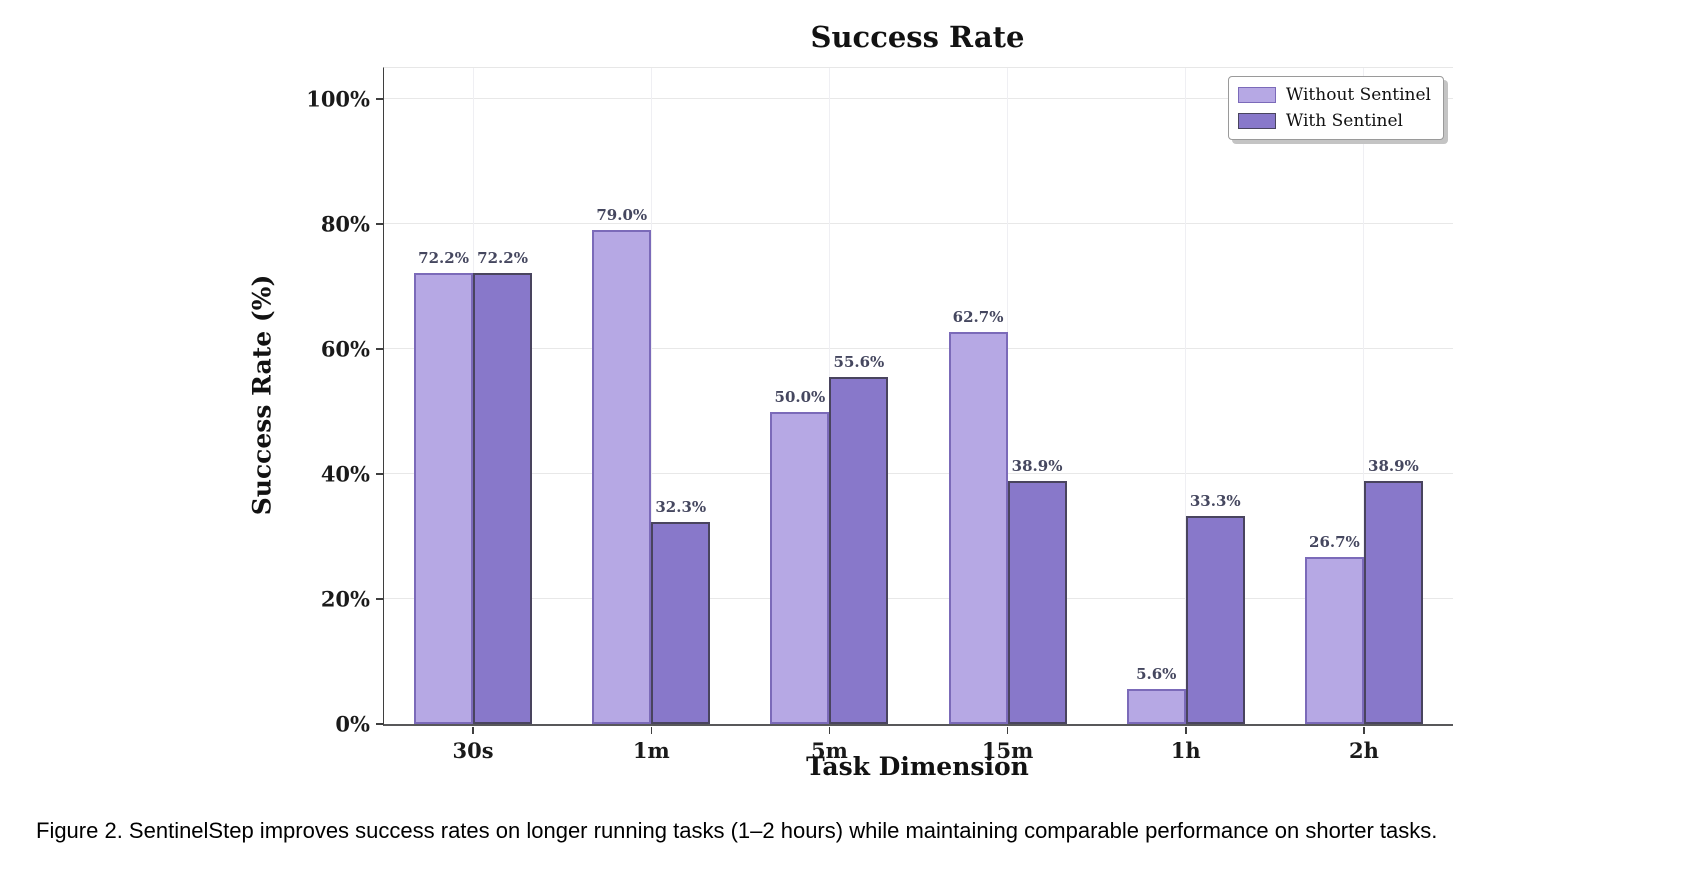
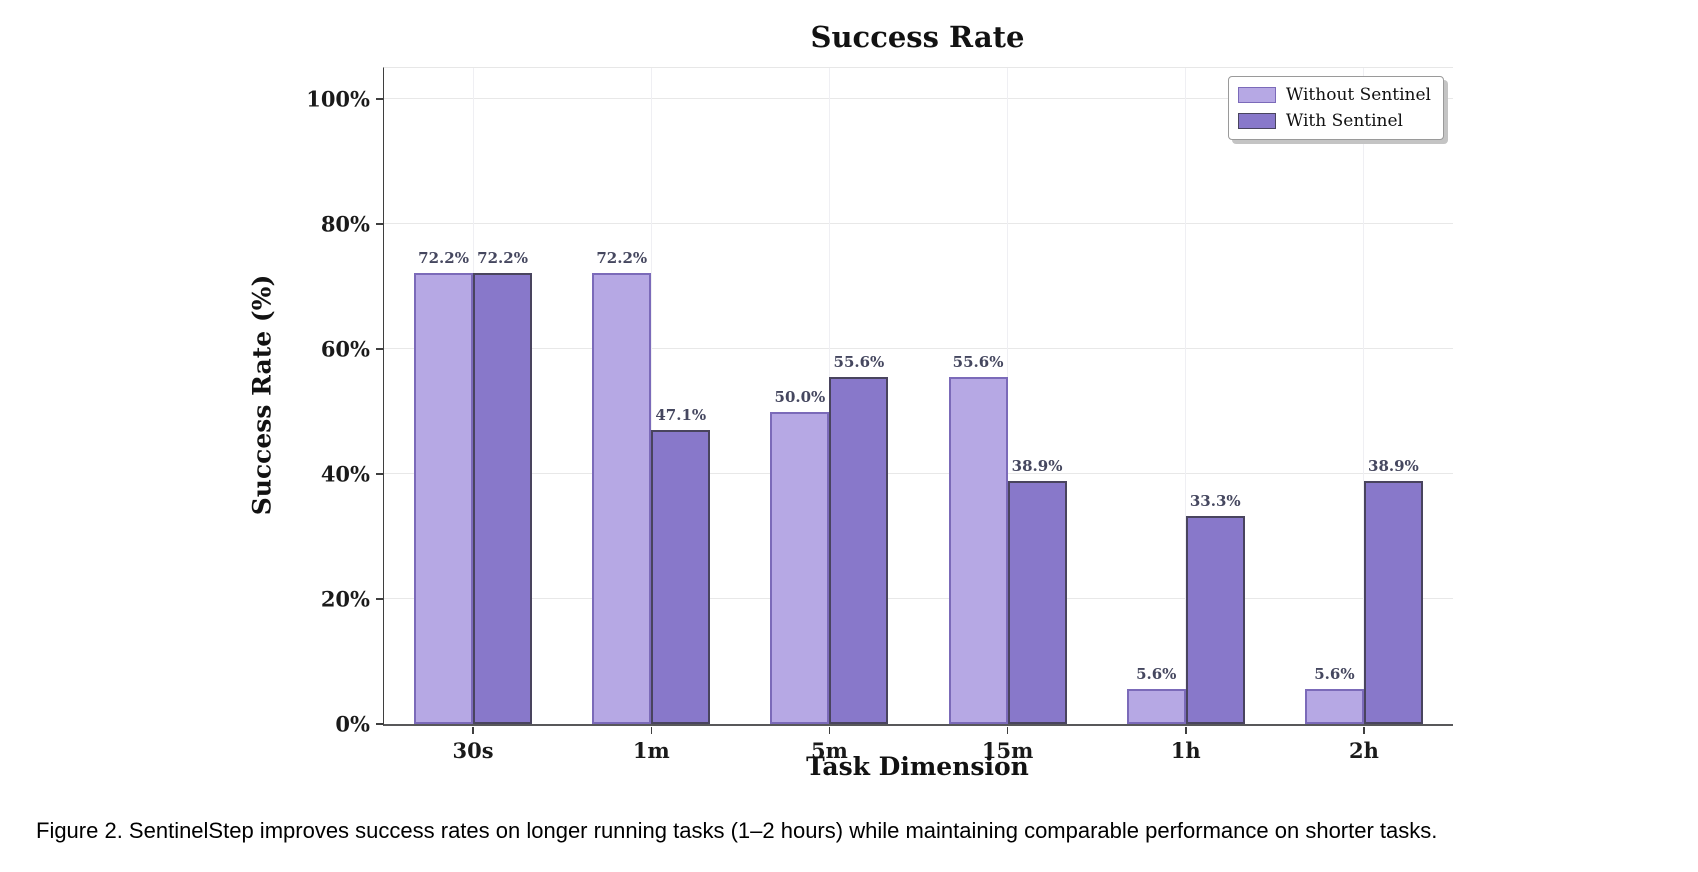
Without Sentinel/1m: 79.0% -> 72.2%
With Sentinel/1m: 32.3% -> 47.1%
Without Sentinel/15m: 62.7% -> 55.6%
Without Sentinel/2h: 26.7% -> 5.6%
